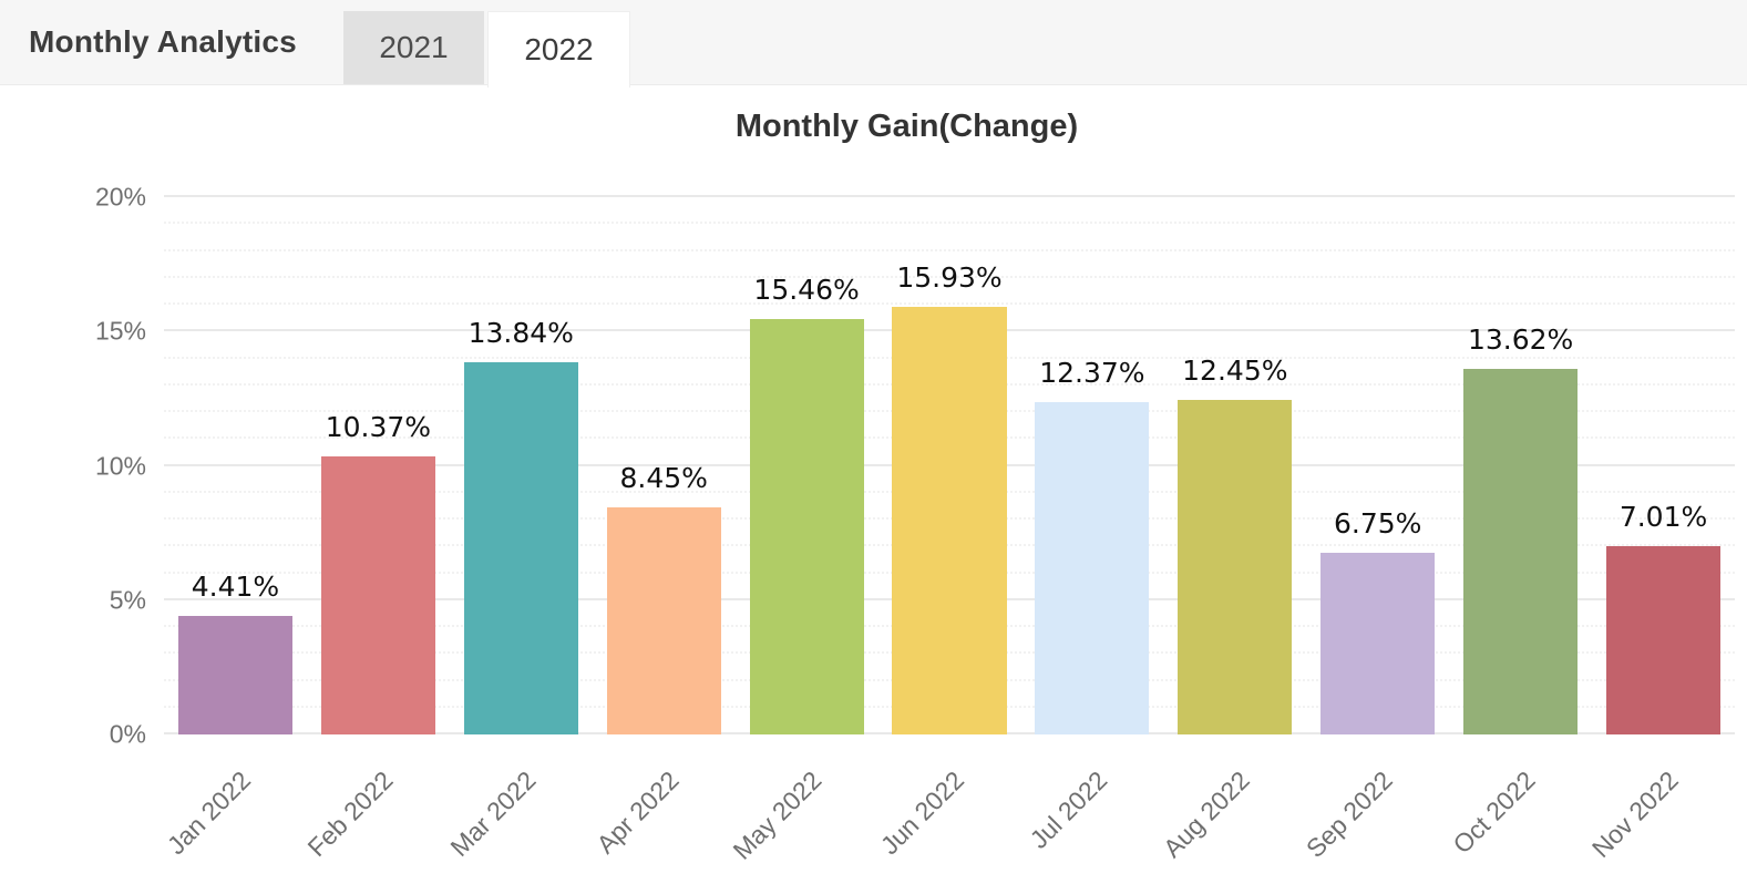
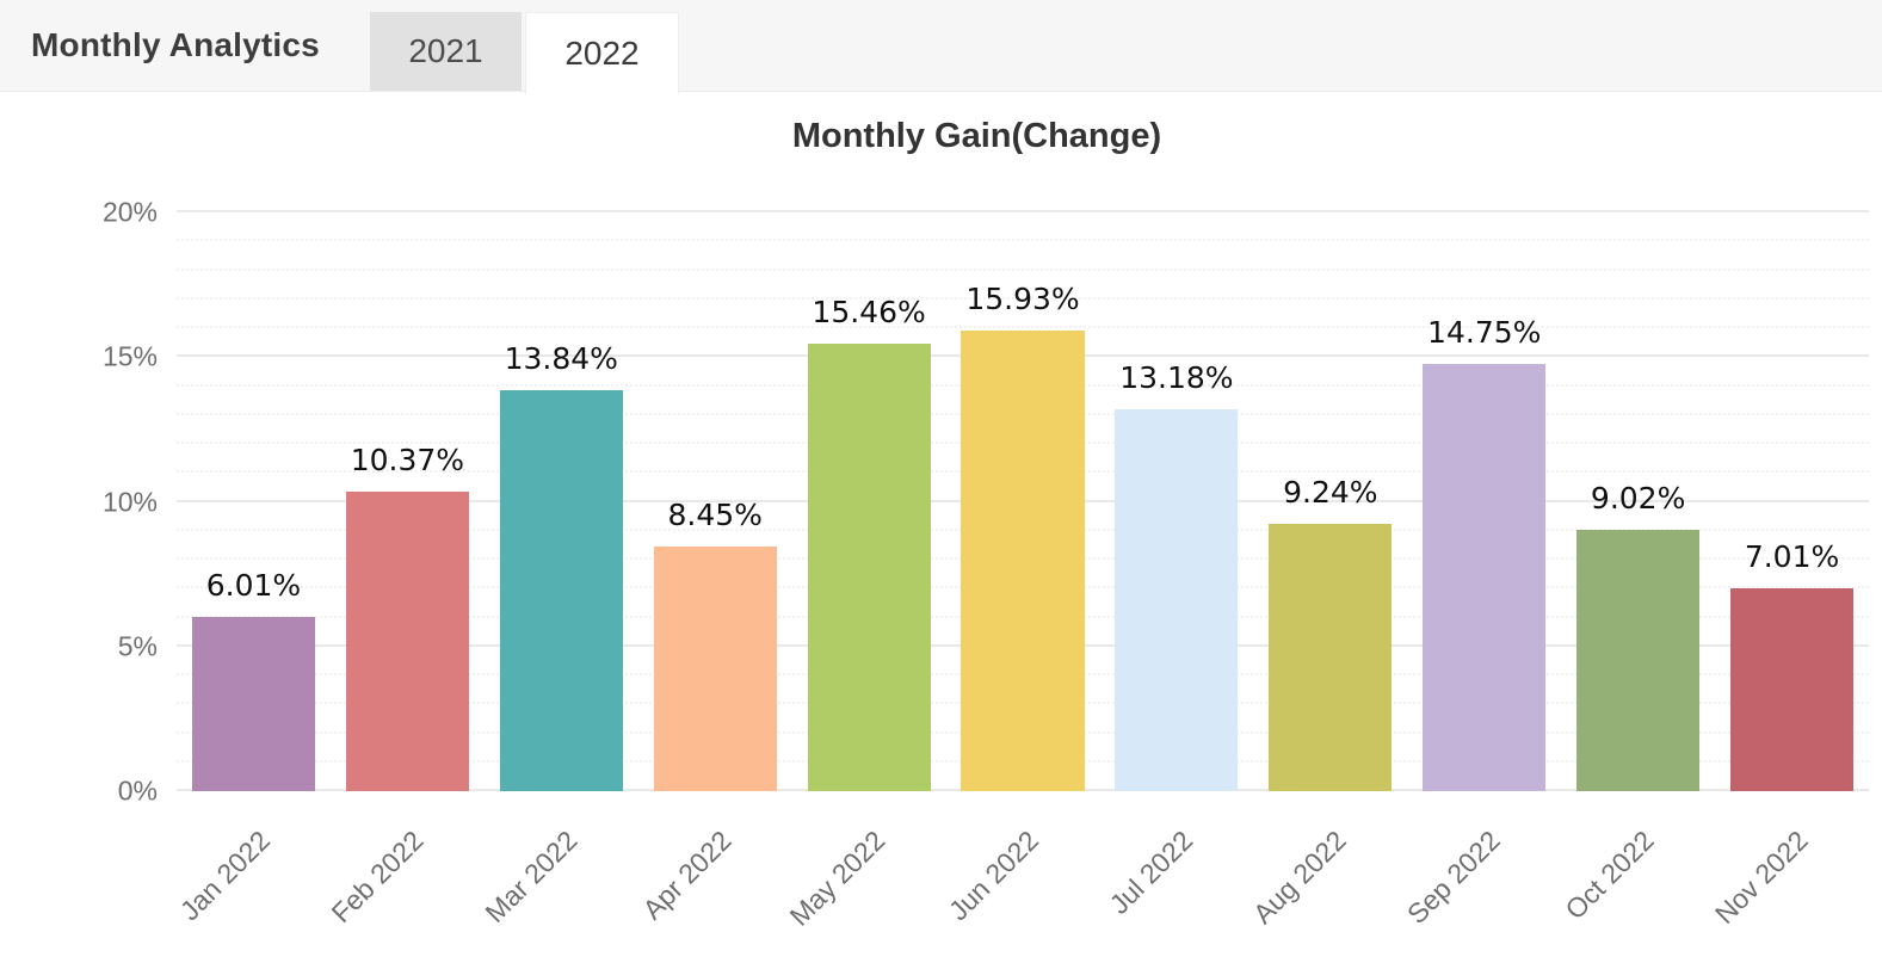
Jan 2022: 4.41% -> 6.01%
Jul 2022: 12.37% -> 13.18%
Aug 2022: 12.45% -> 9.24%
Sep 2022: 6.75% -> 14.75%
Oct 2022: 13.62% -> 9.02%
